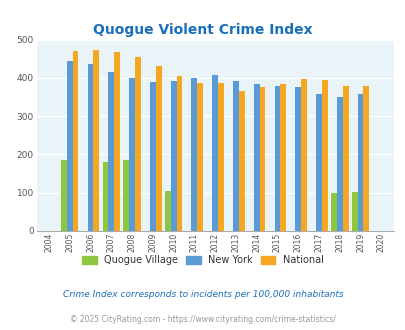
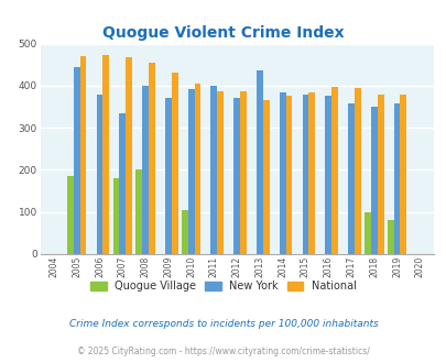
New York/2006: 435 -> 380
New York/2007: 415 -> 335
Quogue Village/2008: 185 -> 200
New York/2009: 388 -> 370
New York/2012: 407 -> 370
New York/2013: 392 -> 435
Quogue Village/2019: 103 -> 80
